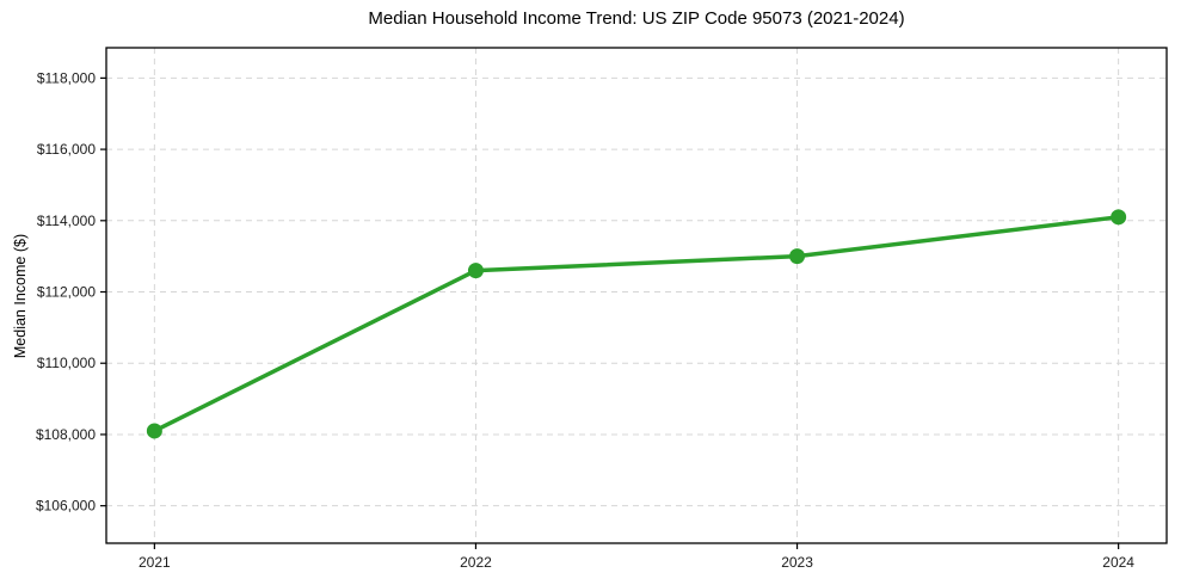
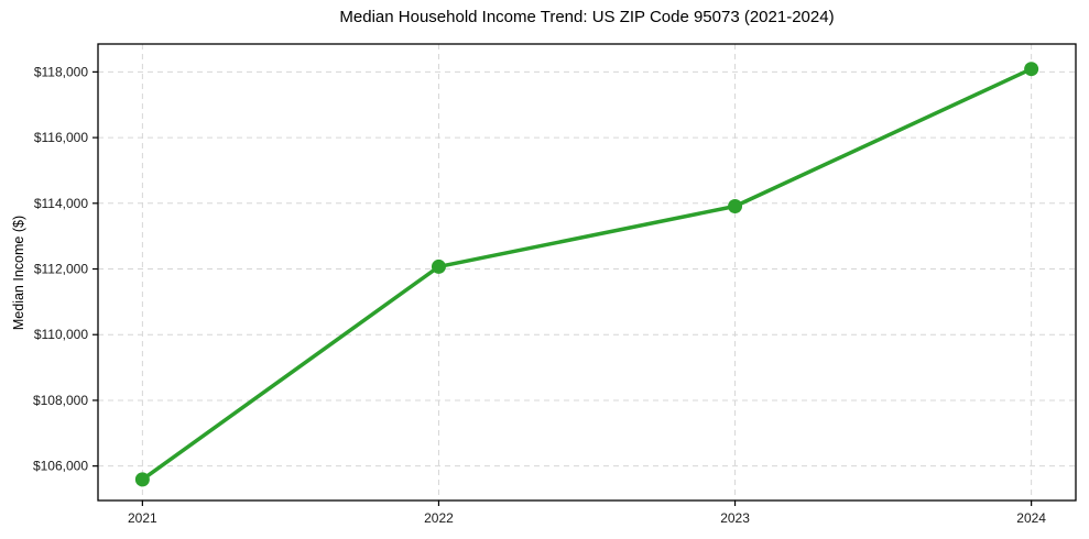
2021: $108100 -> $105600
2022: $112600 -> $112100
2023: $113000 -> $113900
2024: $114100 -> $118100
